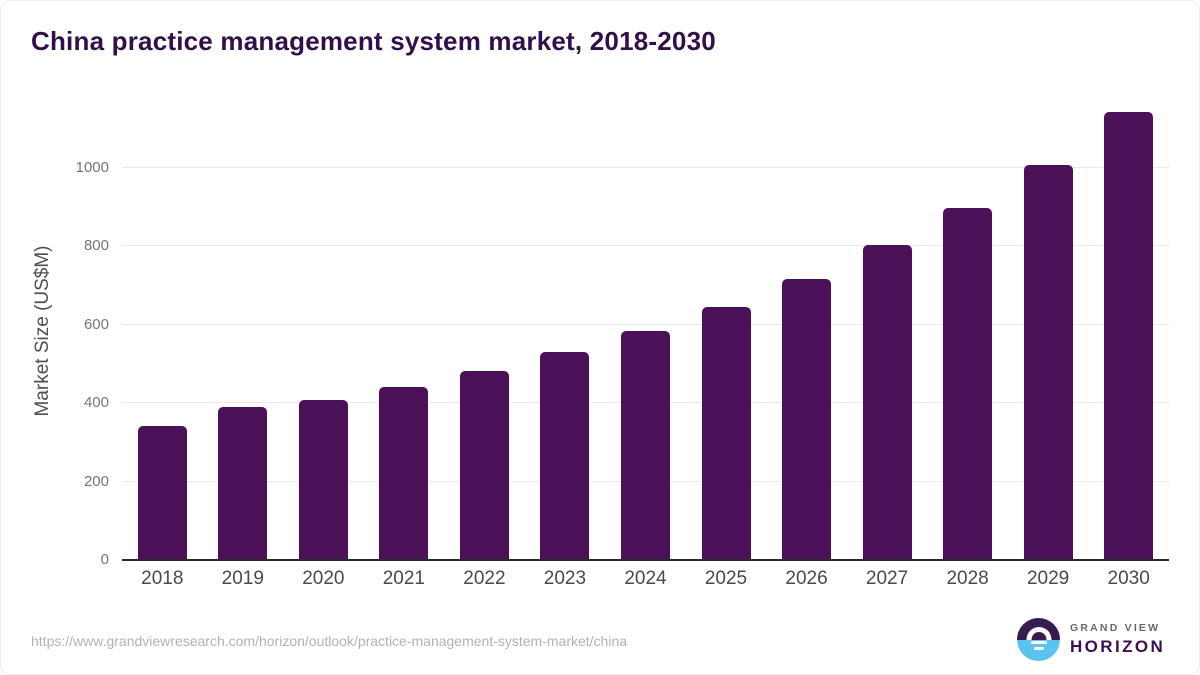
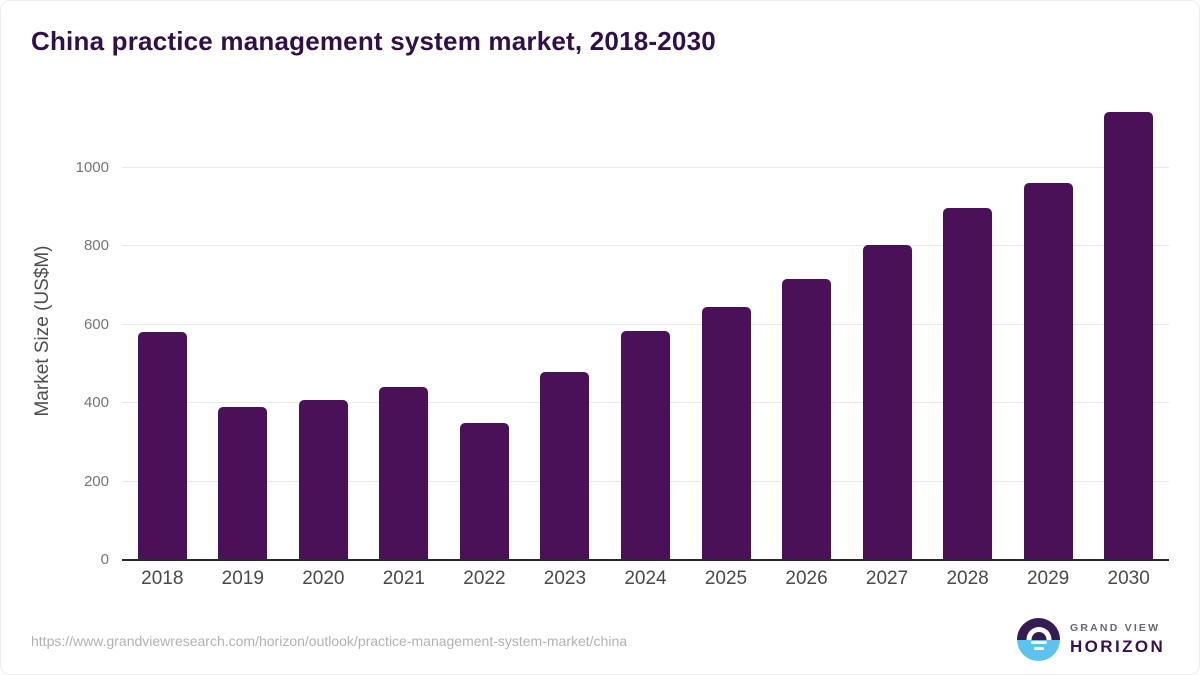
2018: 340 -> 580
2022: 480 -> 350
2023: 530 -> 480
2029: 1010 -> 960
